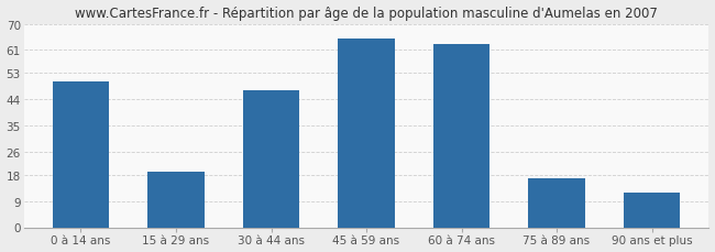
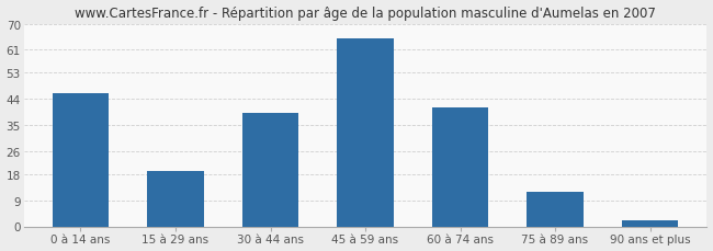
0 à 14 ans: 50 -> 46
30 à 44 ans: 47 -> 39
60 à 74 ans: 63 -> 41
75 à 89 ans: 17 -> 12
90 ans et plus: 12 -> 2
